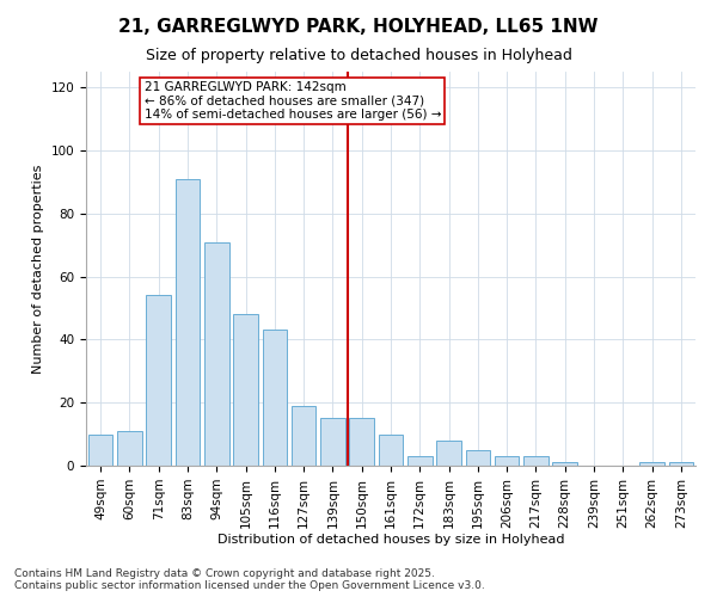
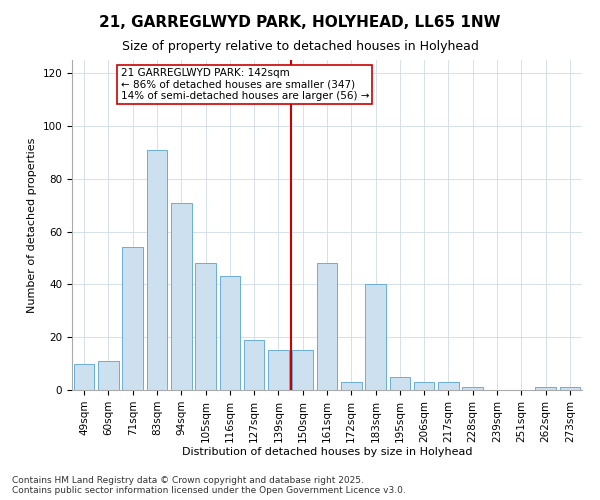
161sqm: 10 -> 48
183sqm: 8 -> 40
